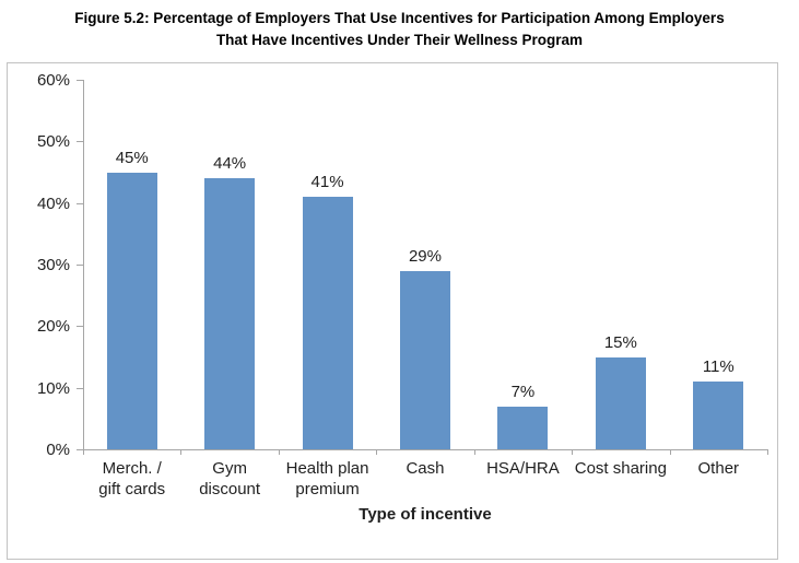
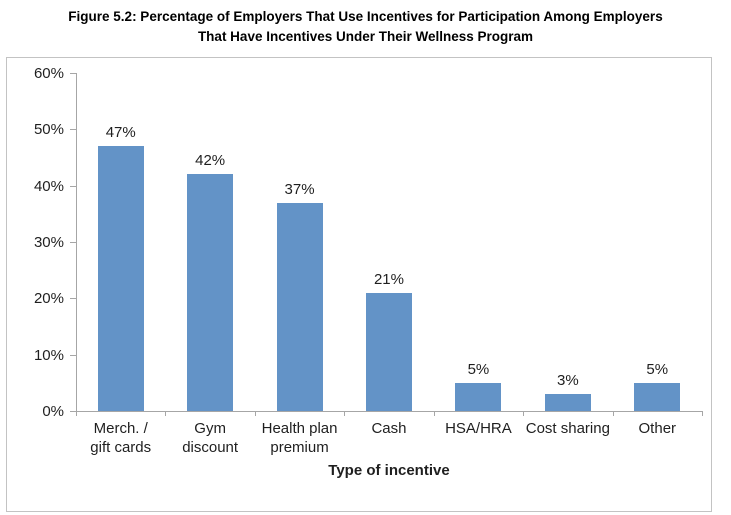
Merch. / gift cards: 45% -> 47%
Gym discount: 44% -> 42%
Health plan premium: 41% -> 37%
Cash: 29% -> 21%
HSA/HRA: 7% -> 5%
Cost sharing: 15% -> 3%
Other: 11% -> 5%
